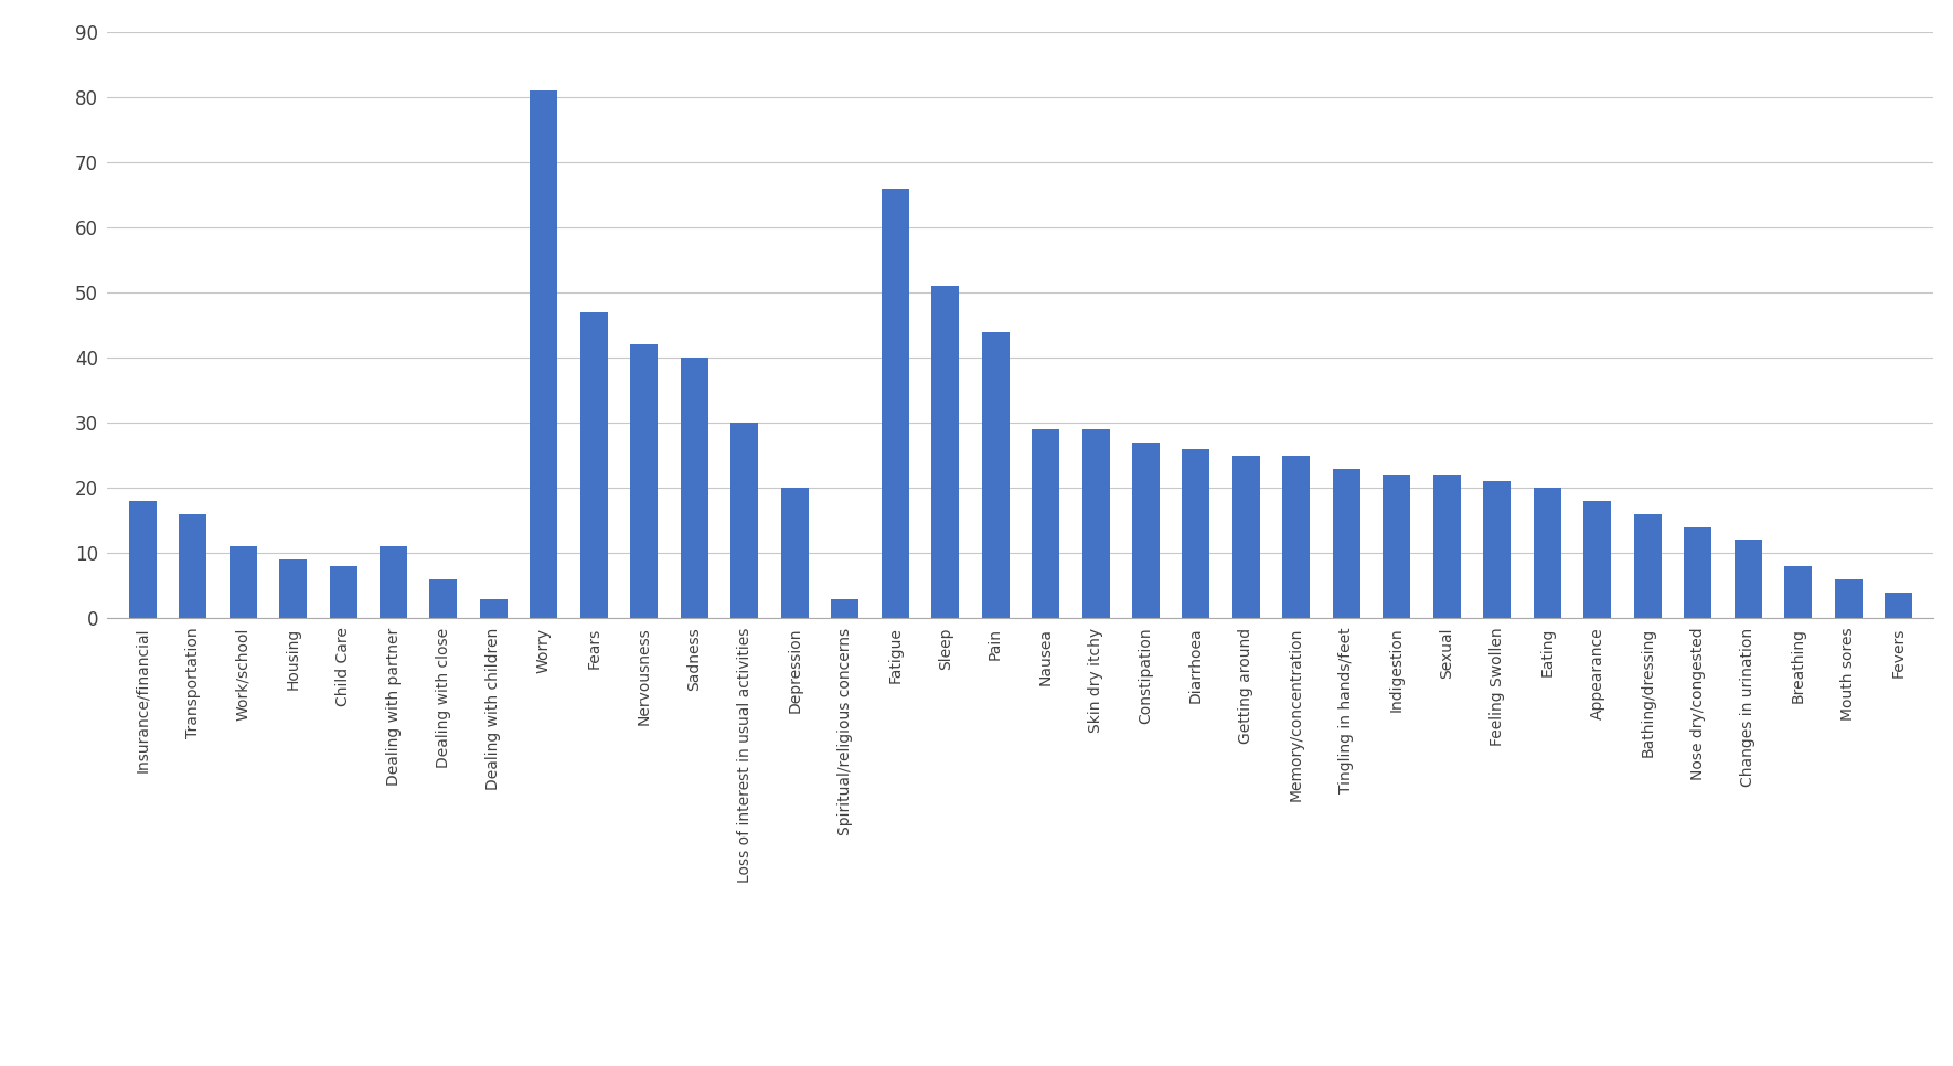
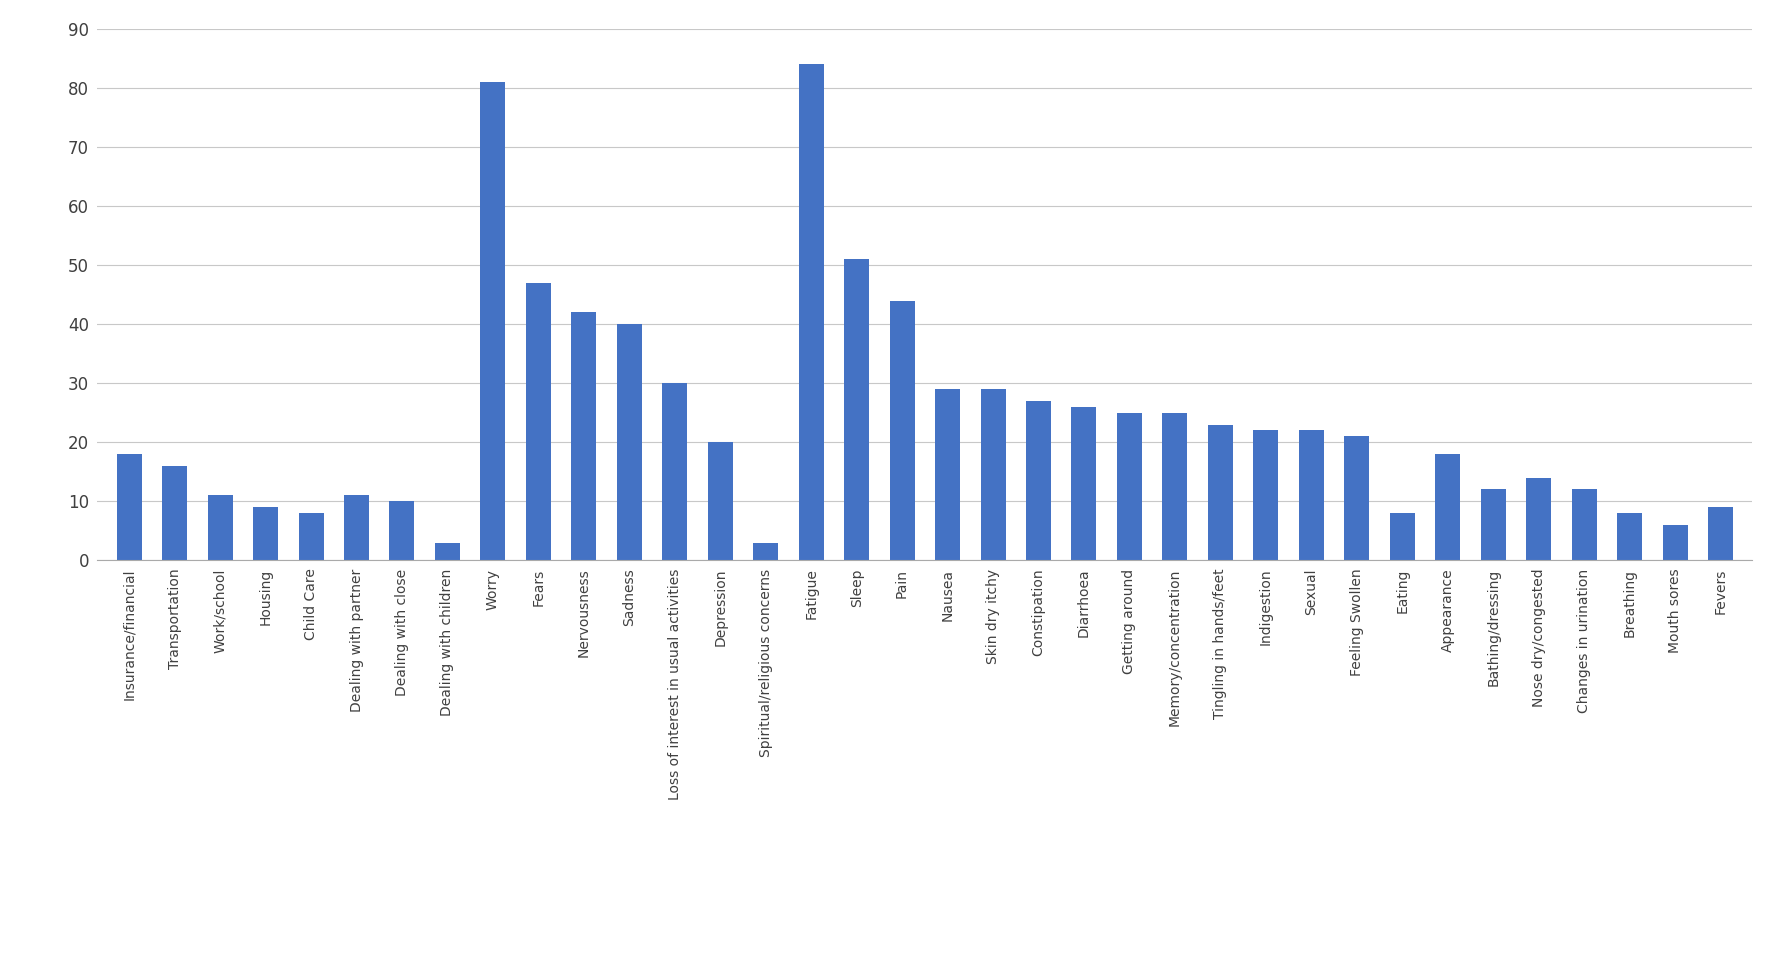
Dealing with close: 6 -> 10
Fatigue: 66 -> 84
Eating: 20 -> 8
Bathing/dressing: 16 -> 12
Fevers: 4 -> 9
